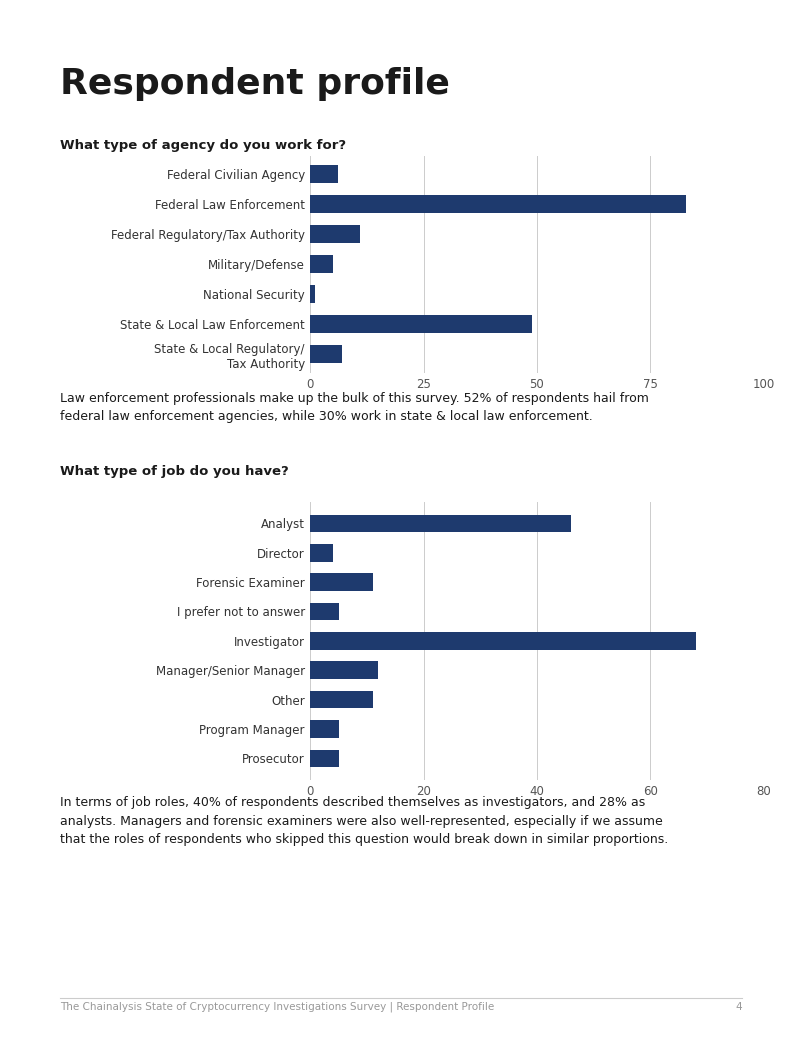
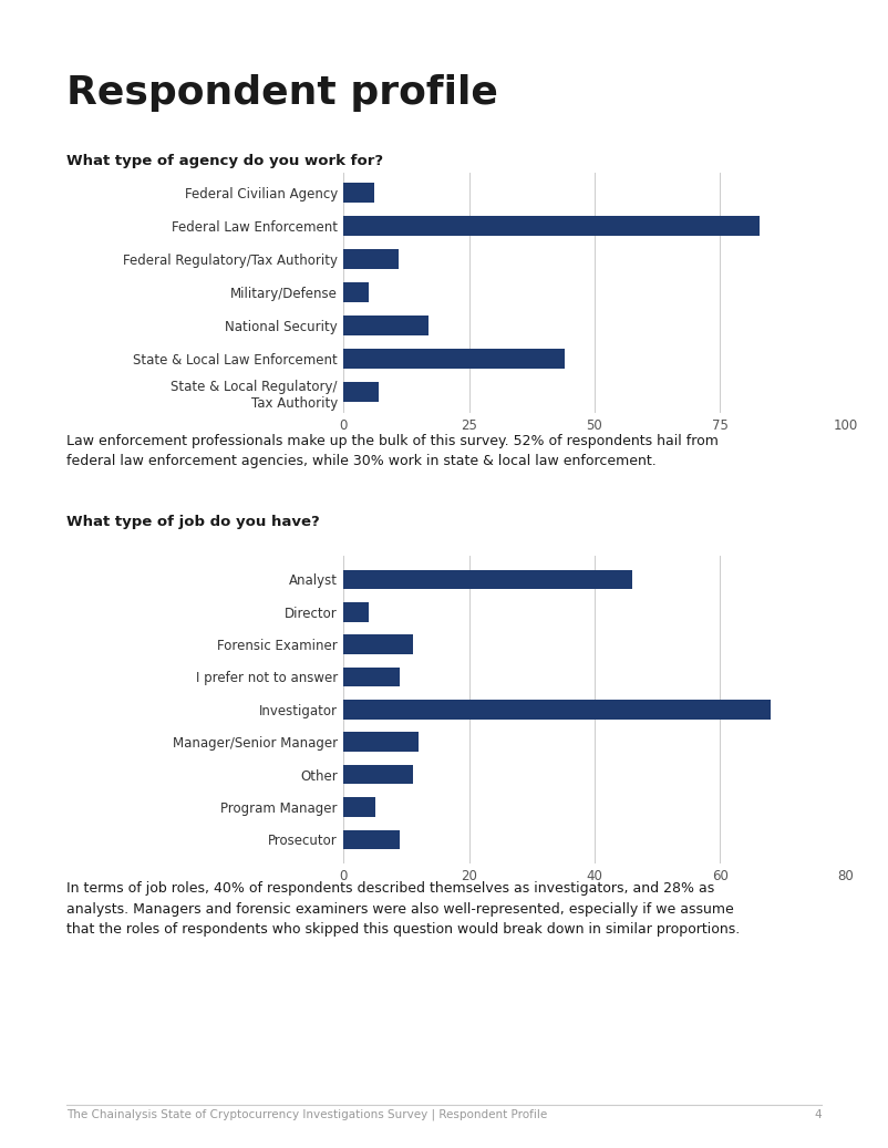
National Security: 1 -> 17
State & Local Law Enforcement: 49 -> 44
I prefer not to answer: 5 -> 9
Prosecutor: 5 -> 9
